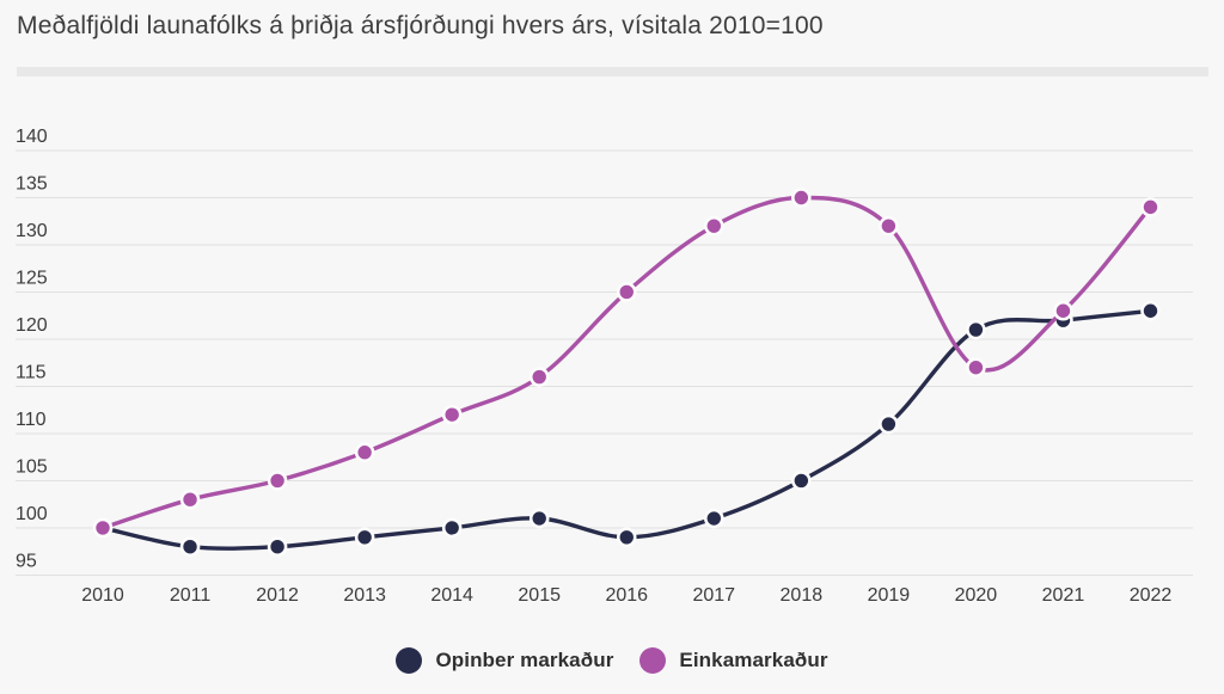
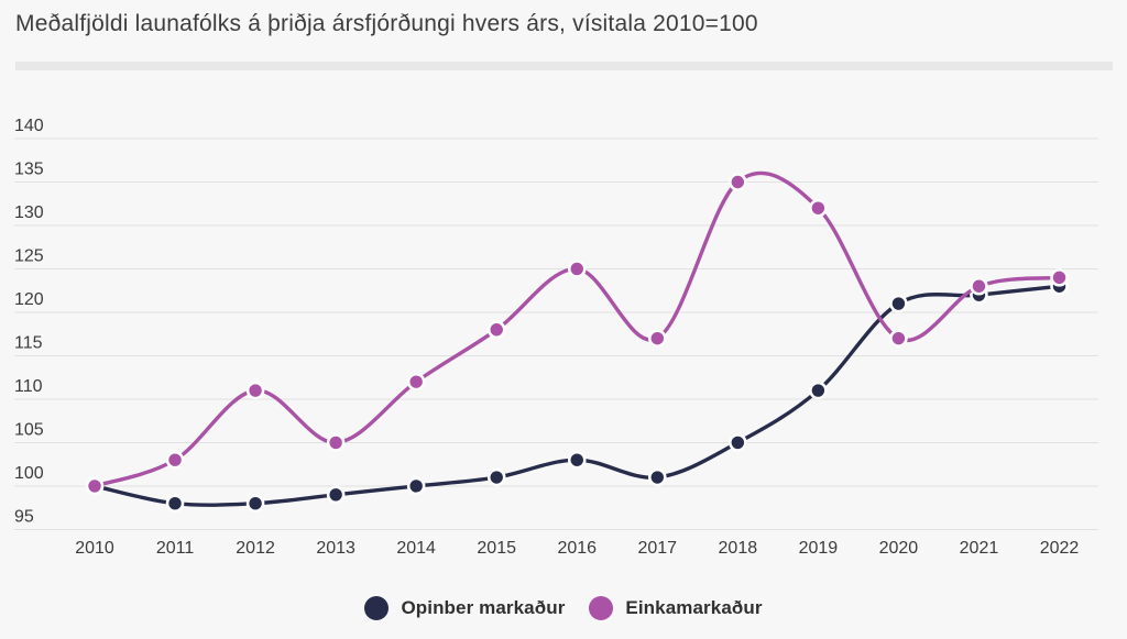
Einkamarkaður/2012: 105 -> 111
Einkamarkaður/2013: 108 -> 105
Einkamarkaður/2015: 116 -> 118
Opinber markaður/2016: 99 -> 103
Einkamarkaður/2017: 132 -> 117
Einkamarkaður/2022: 134 -> 124
